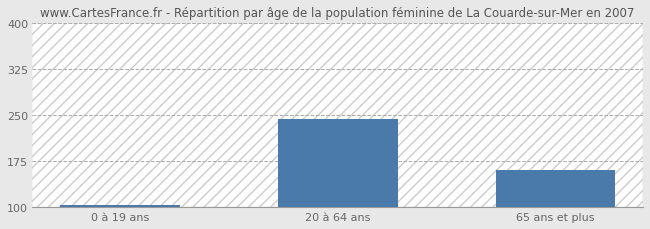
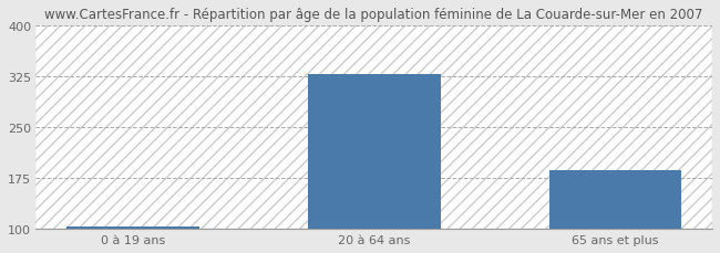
20 à 64 ans: 244 -> 328
65 ans et plus: 160 -> 187
